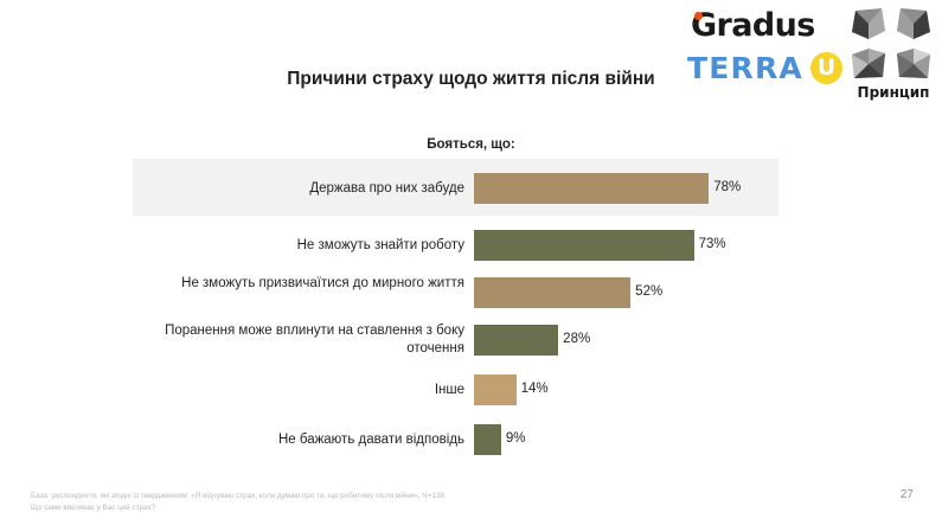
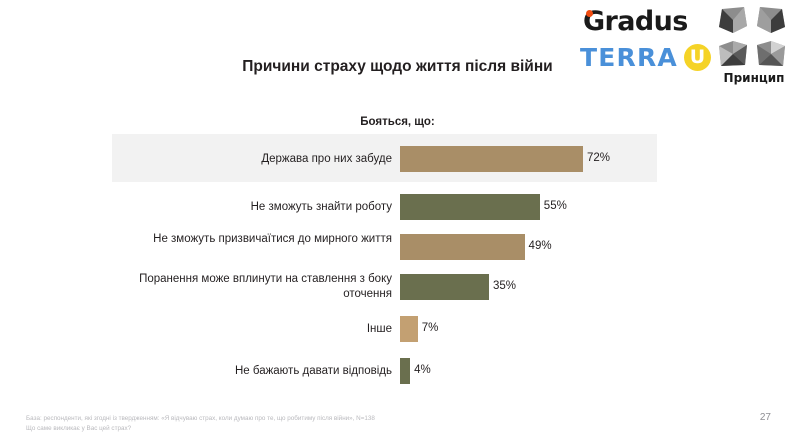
Держава про них забуде: 78% -> 72%
Не зможуть знайти роботу: 73% -> 55%
Не зможуть призвичаїтися до мирного життя: 52% -> 49%
Поранення може вплинути на ставлення з боку оточення: 28% -> 35%
Інше: 14% -> 7%
Не бажають давати відповідь: 9% -> 4%
